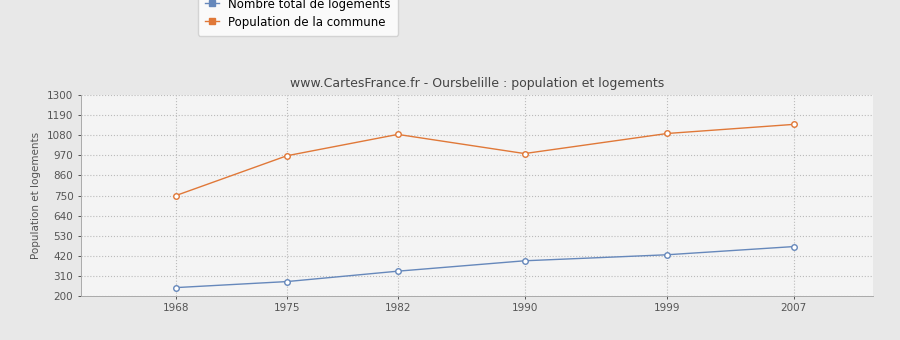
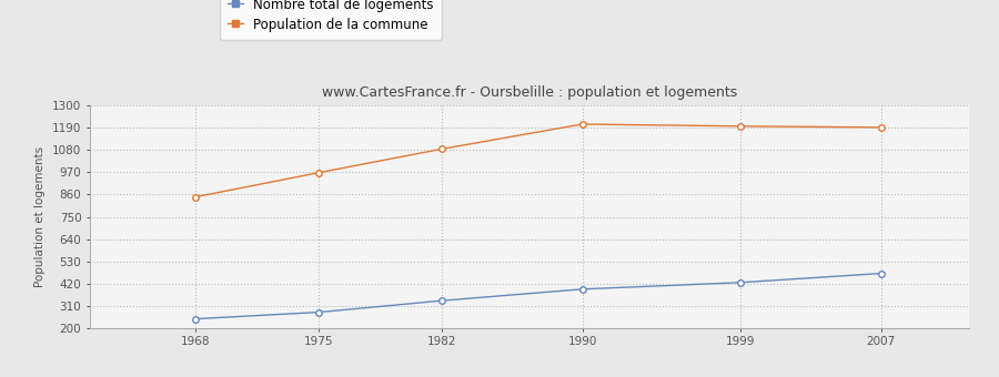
Population de la commune/1968: 750 -> 850
Population de la commune/1990: 980 -> 1210
Population de la commune/1999: 1090 -> 1200
Population de la commune/2007: 1140 -> 1190
